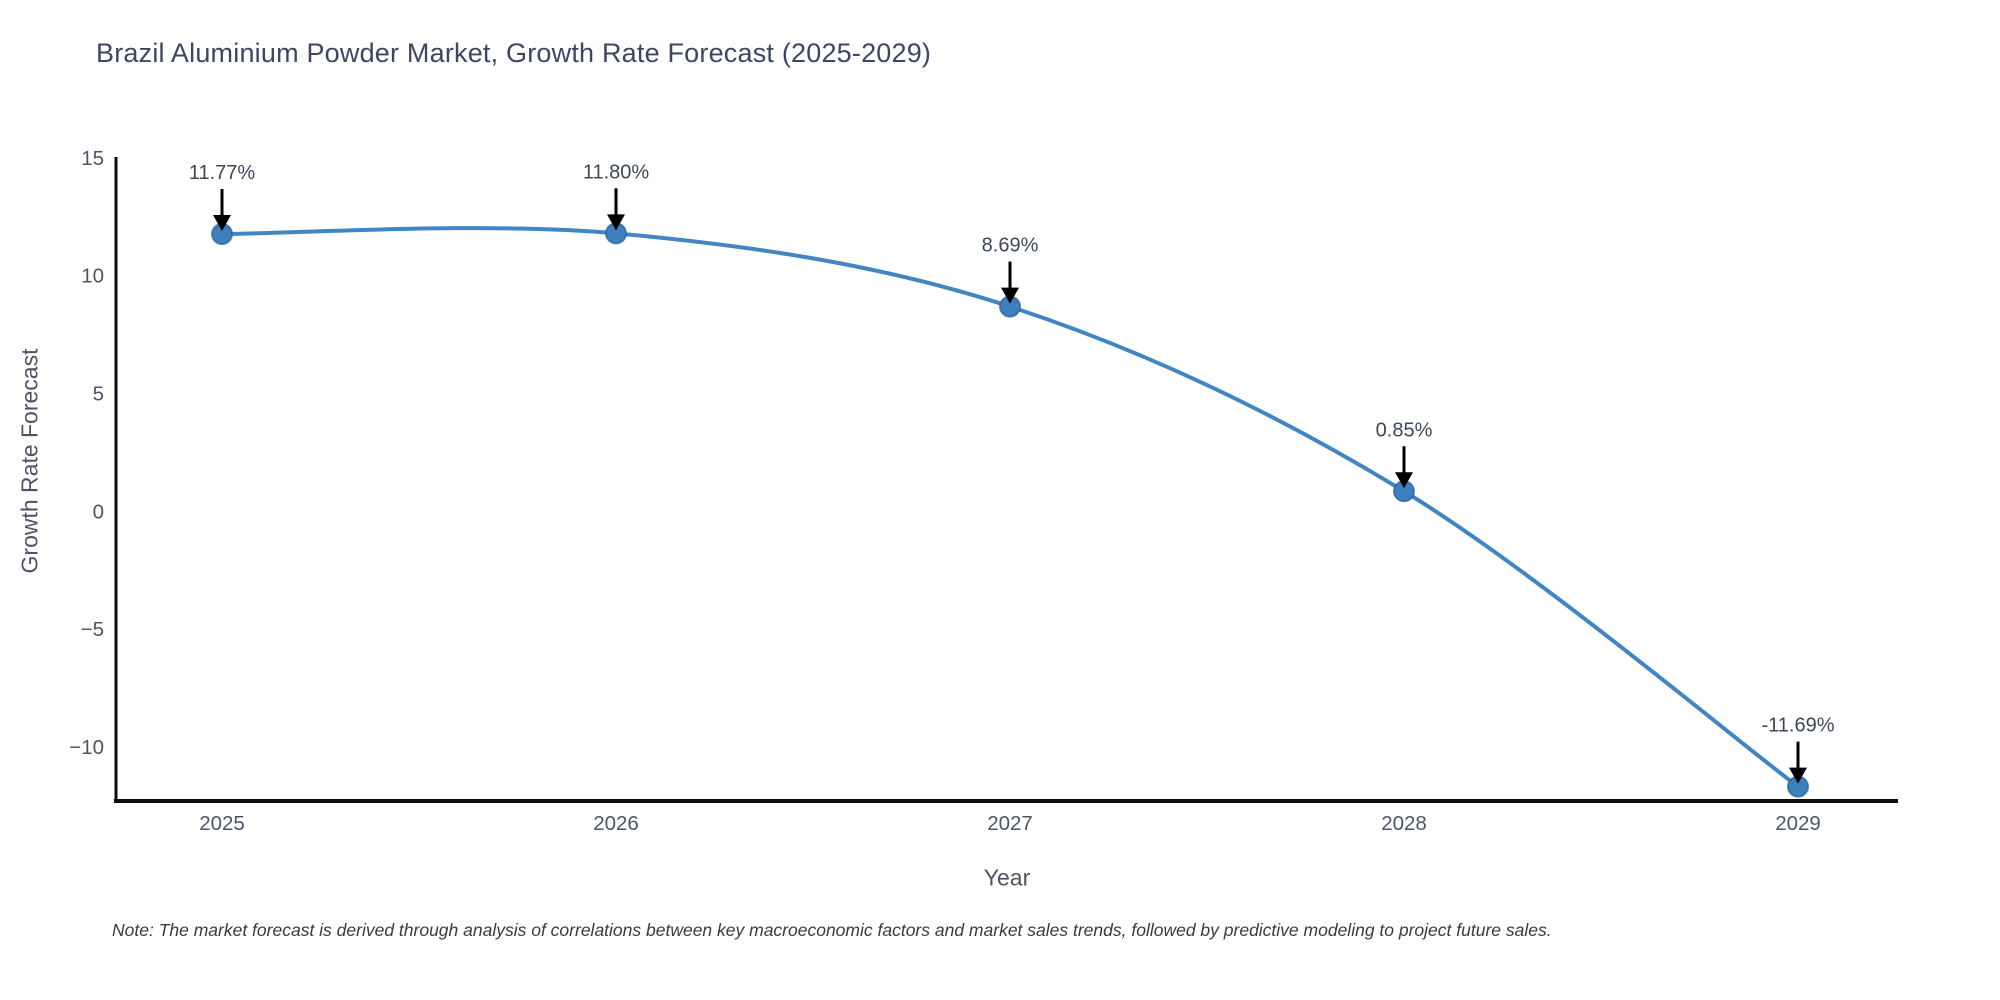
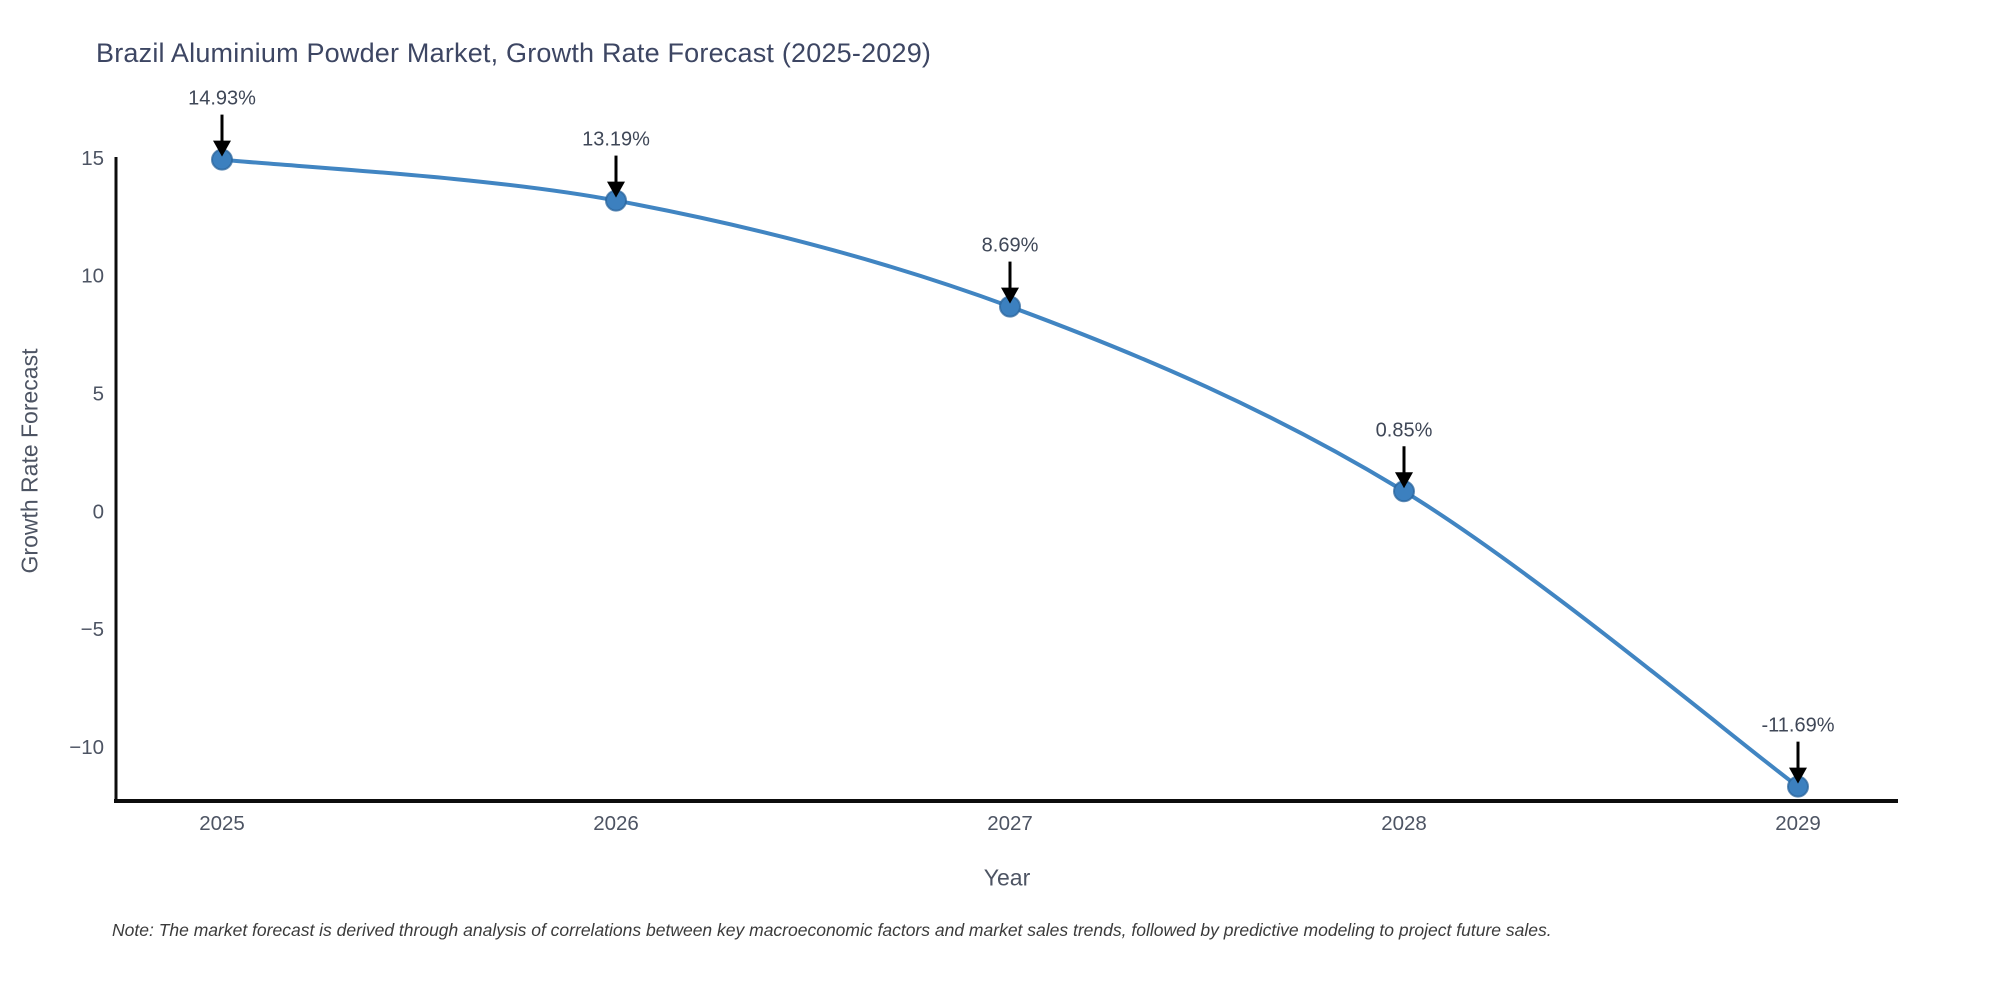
2025: 11.77% -> 14.93%
2026: 11.80% -> 13.19%
